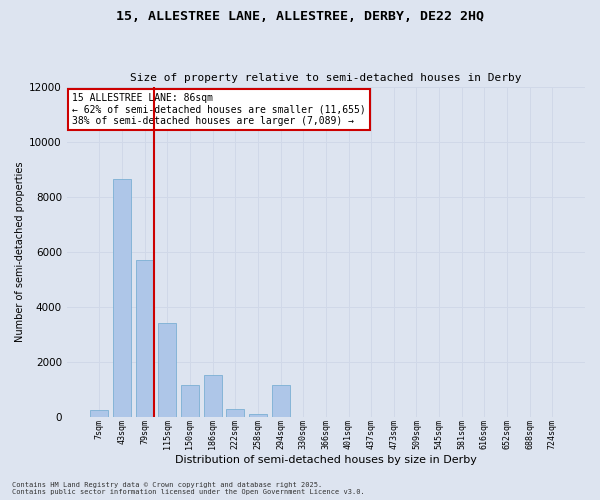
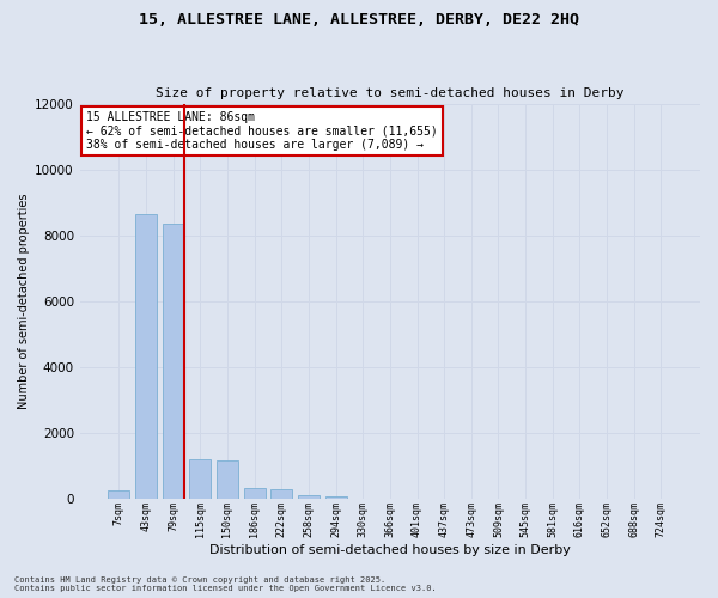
79sqm: 5700 -> 8350
115sqm: 3400 -> 1200
186sqm: 1500 -> 320
294sqm: 1150 -> 60
